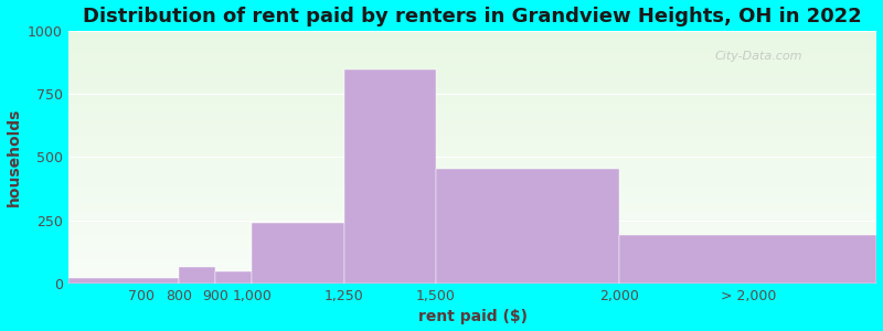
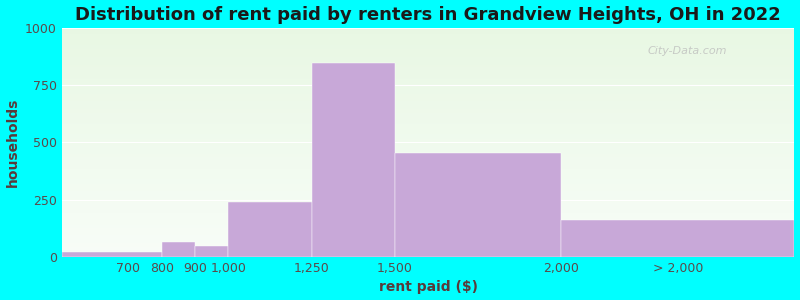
> 2,000: 190 -> 160
